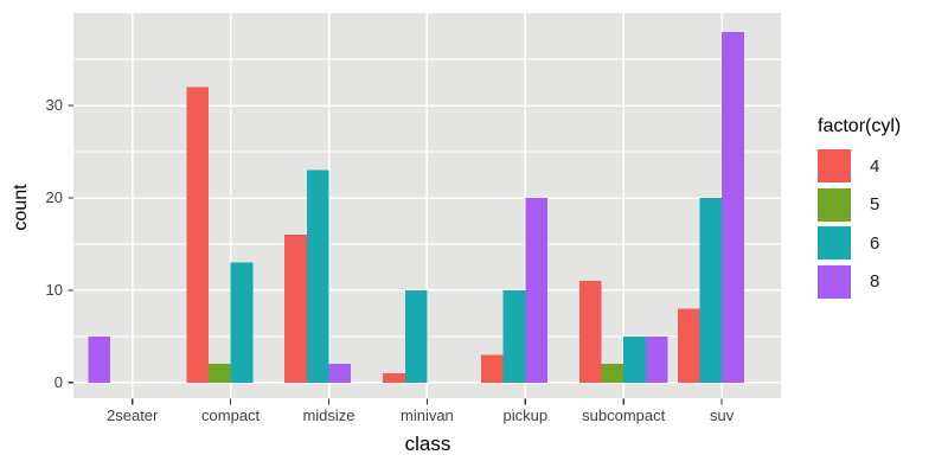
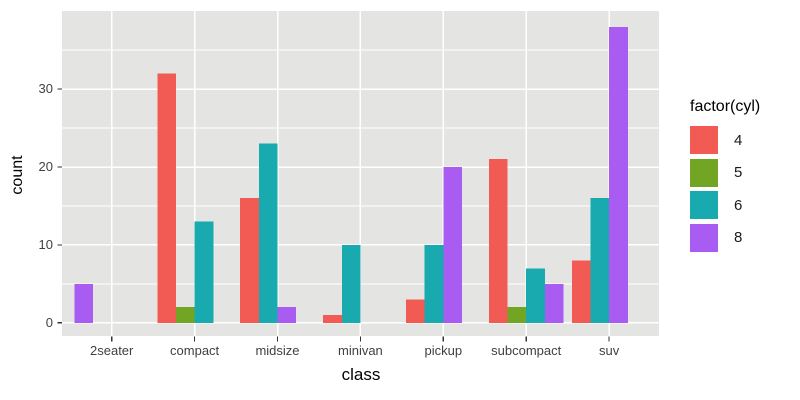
4/subcompact: 11 -> 21
6/subcompact: 5 -> 7
6/suv: 20 -> 16
